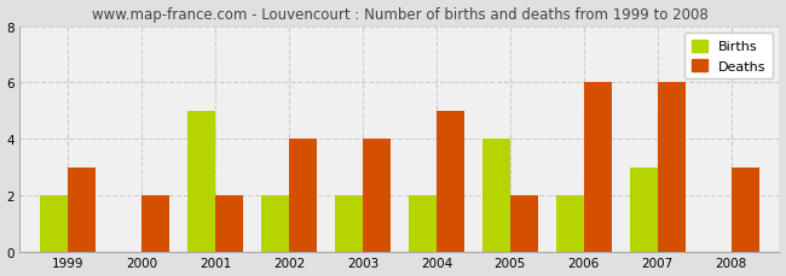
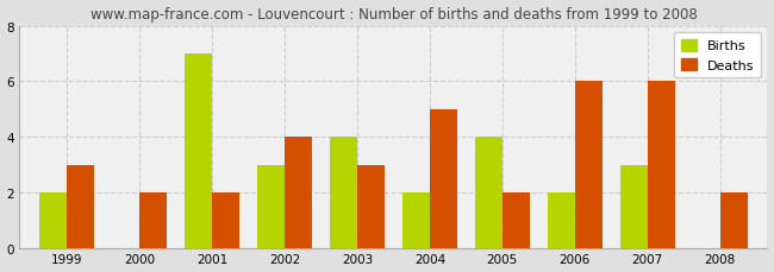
Births/2001: 5 -> 7
Births/2002: 2 -> 3
Births/2003: 2 -> 4
Deaths/2003: 4 -> 3
Deaths/2008: 3 -> 2
